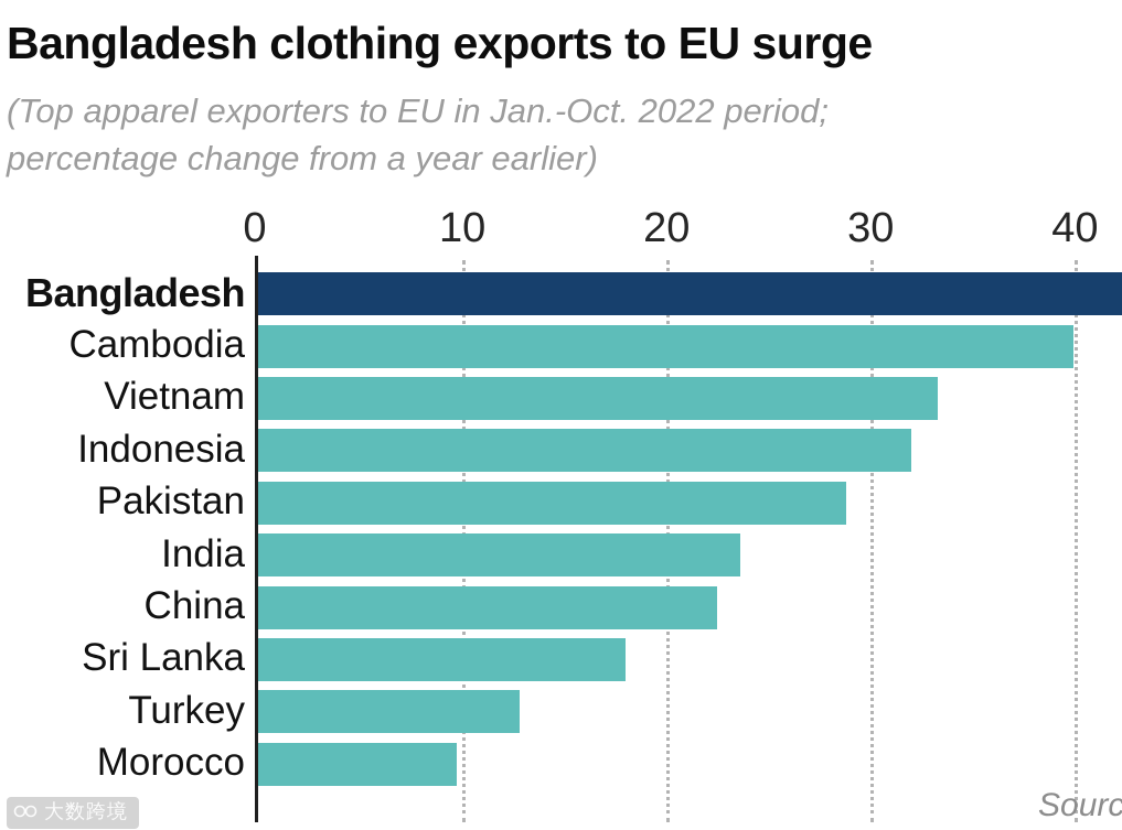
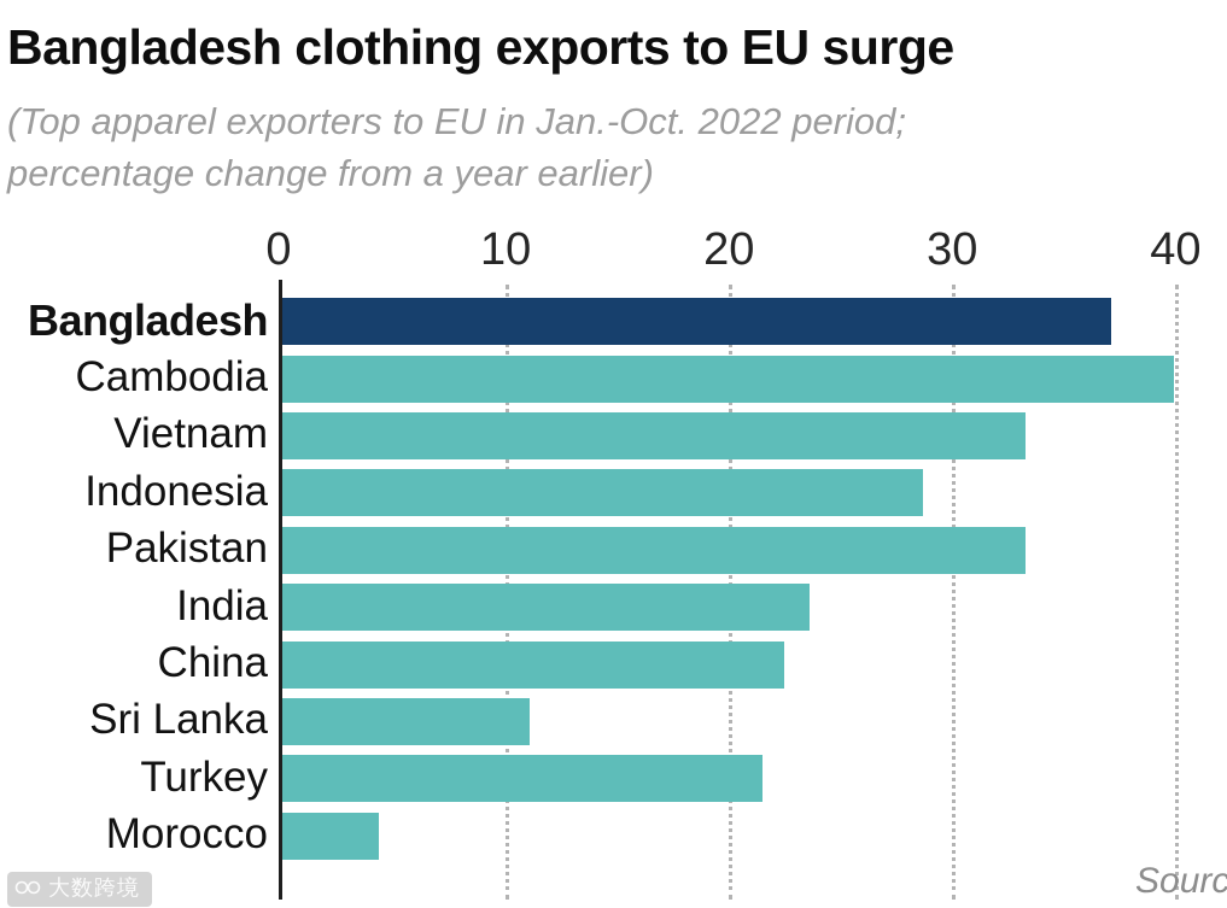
Bangladesh: 42.3 -> 37.1
Indonesia: 32.0 -> 28.7
Pakistan: 28.8 -> 33.3
Sri Lanka: 18.0 -> 11.1
Turkey: 12.8 -> 21.5
Morocco: 9.7 -> 4.3
